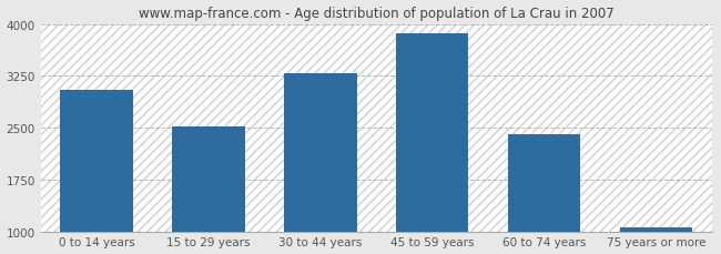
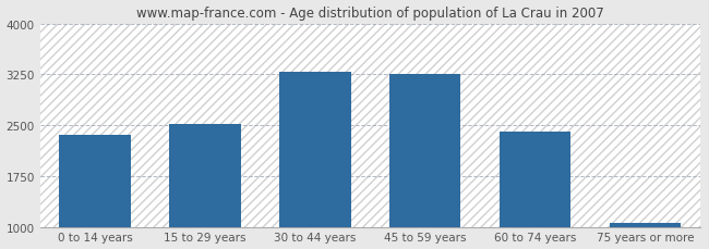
0 to 14 years: 3050 -> 2360
45 to 59 years: 3870 -> 3260
